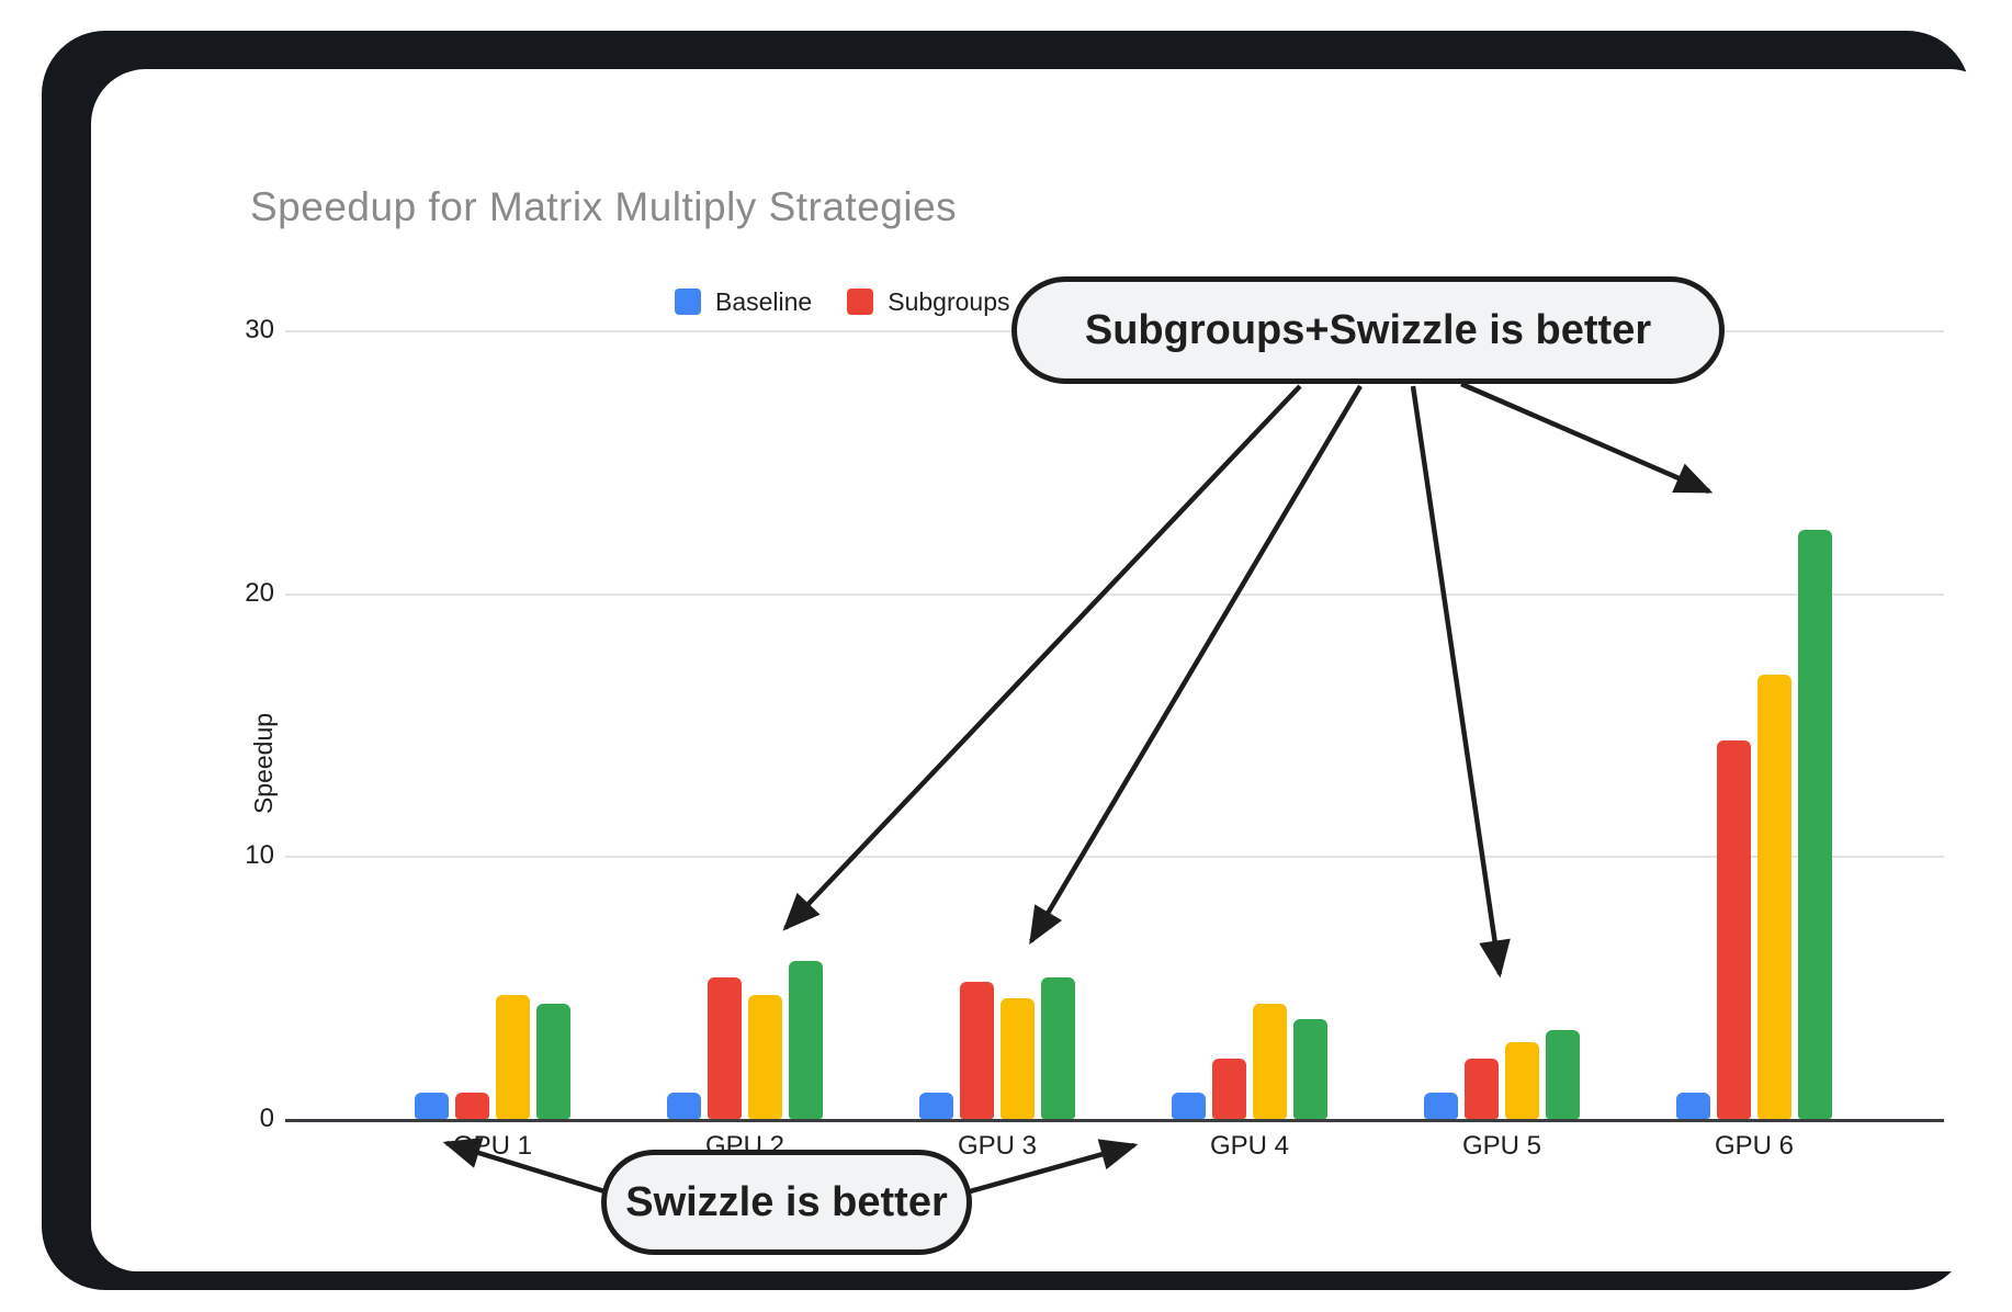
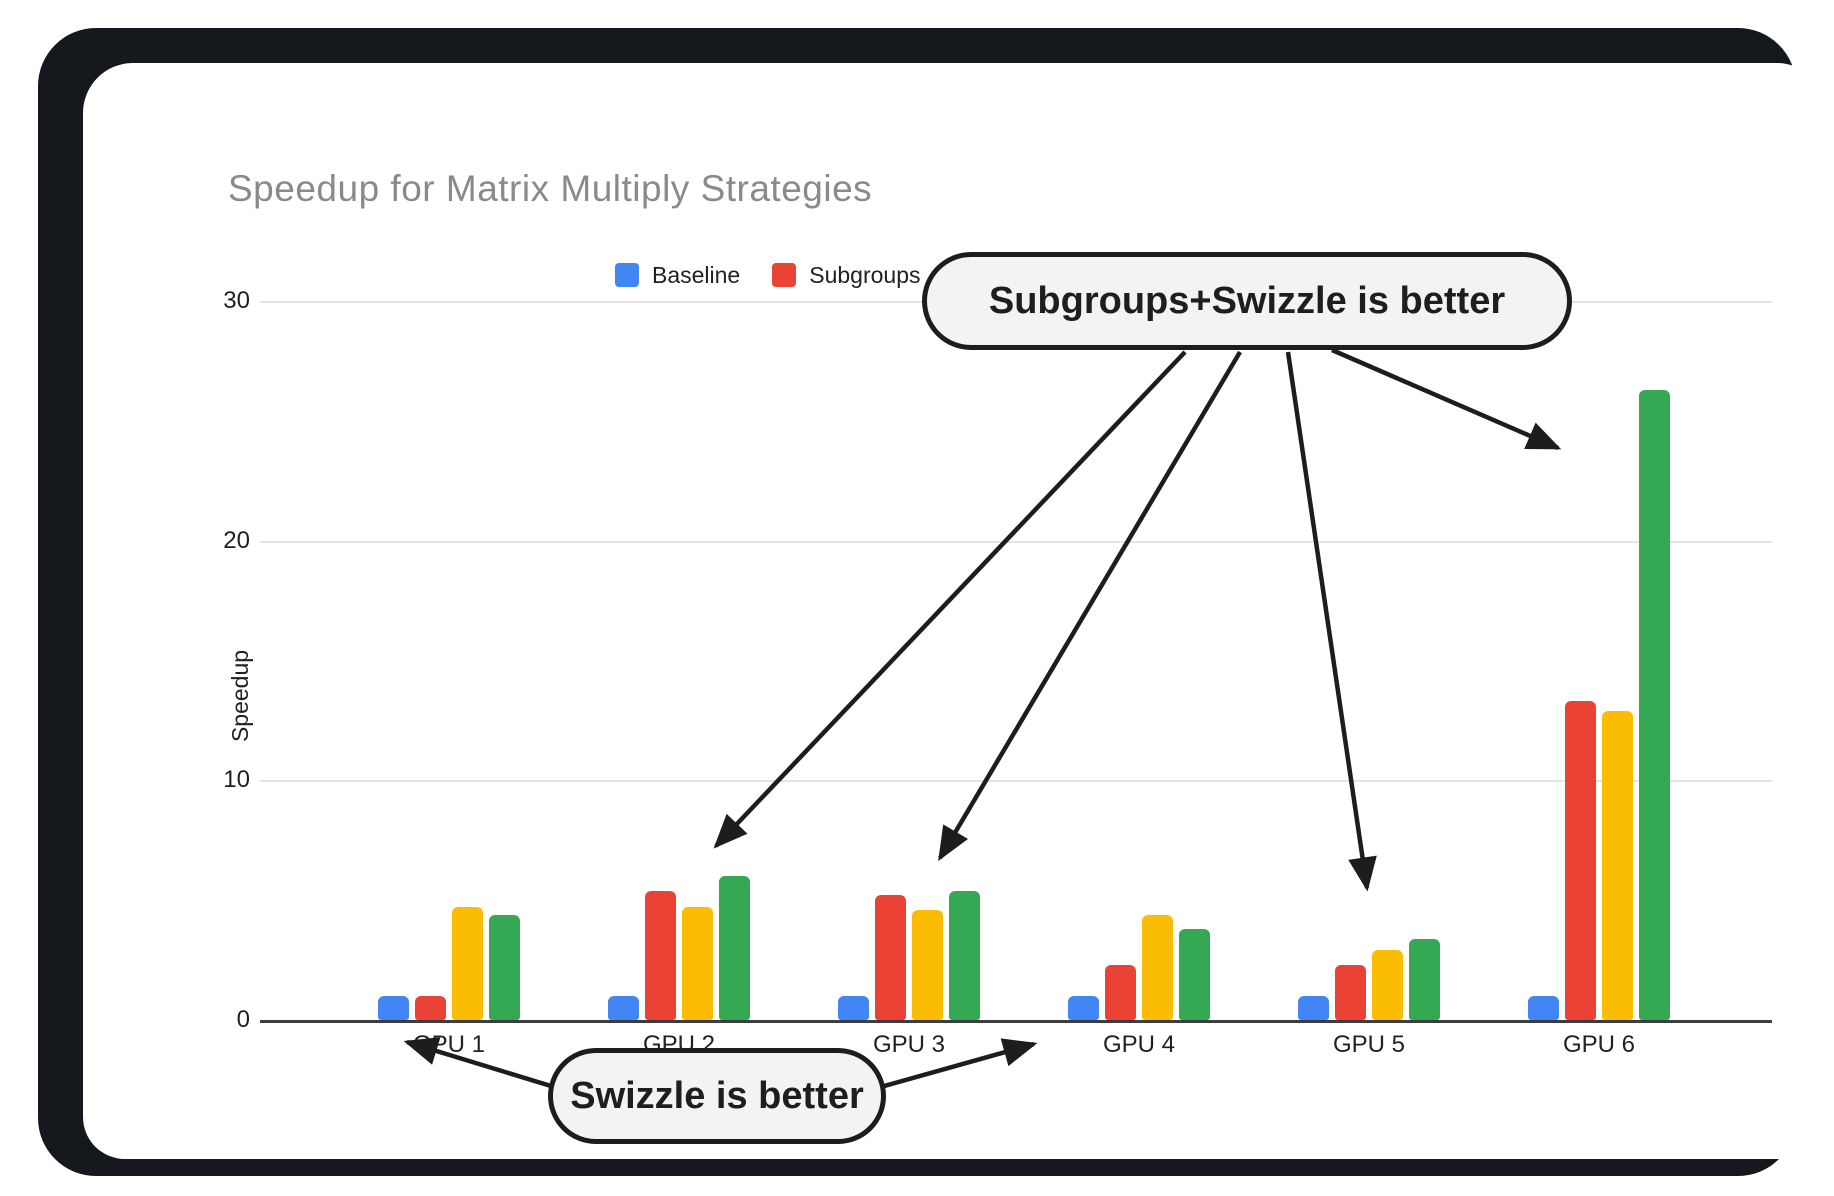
Subgroups/GPU 6: 14.4 -> 13.3
Swizzle/GPU 6: 16.9 -> 12.9
Subgroups+Swizzle/GPU 6: 22.4 -> 26.3
